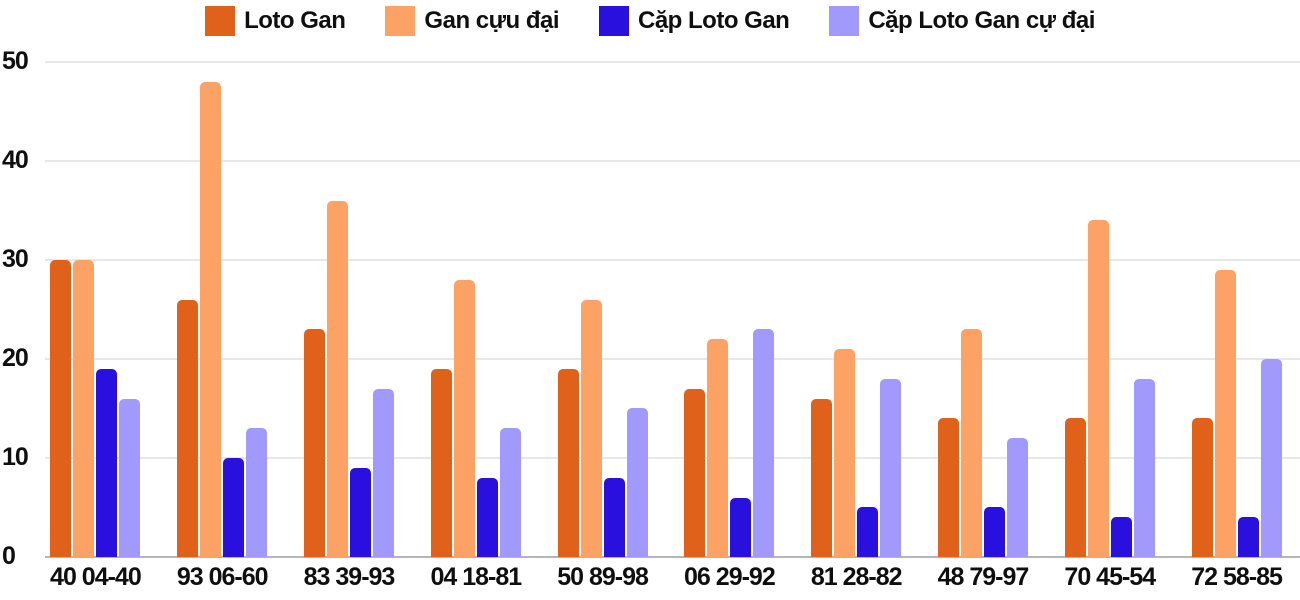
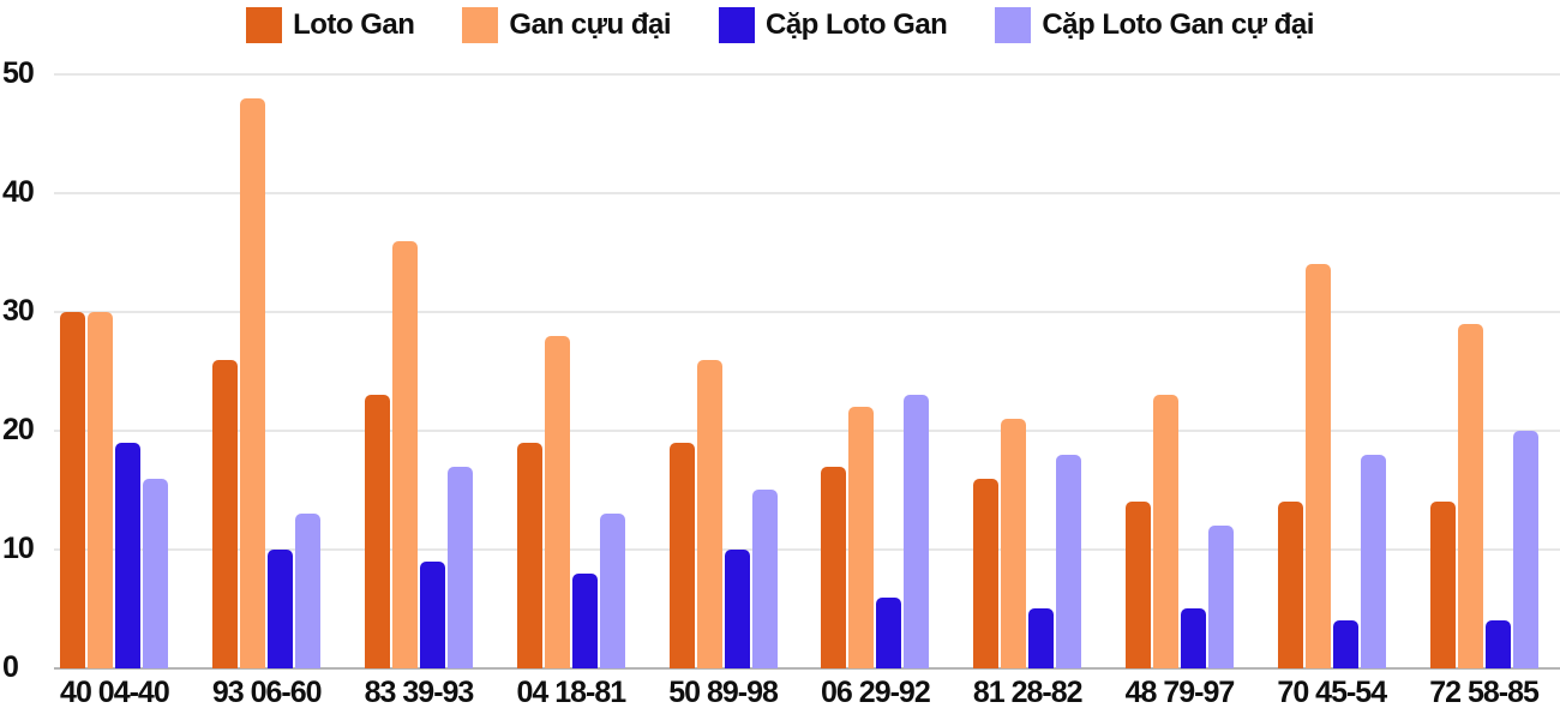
Cặp Loto Gan/50 89-98: 8 -> 10
